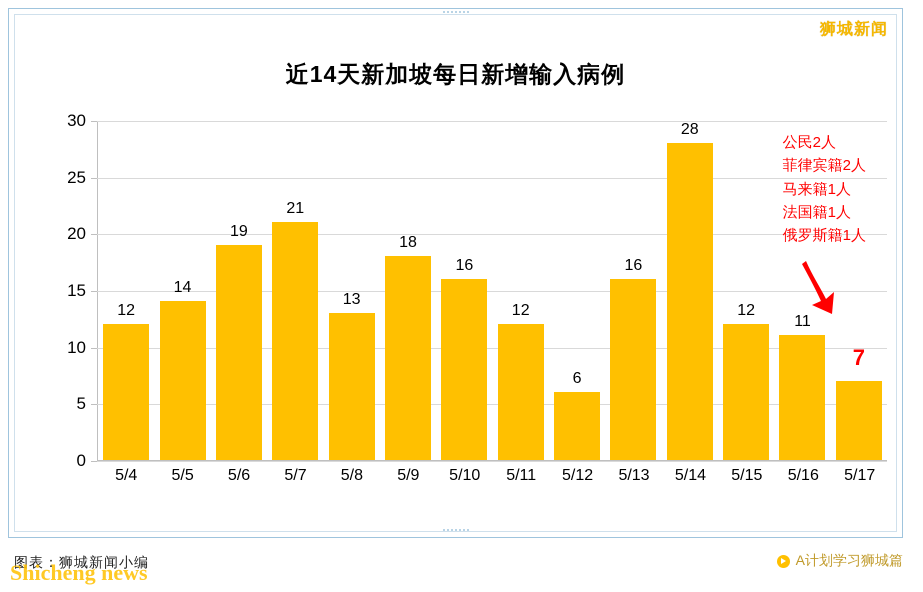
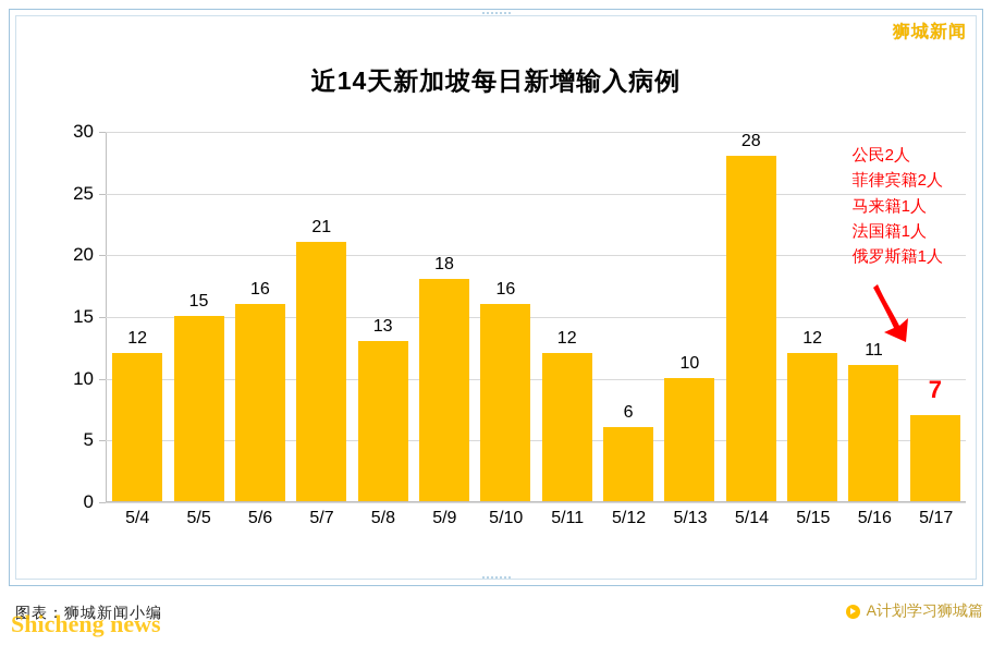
5/5: 14 -> 15
5/6: 19 -> 16
5/13: 16 -> 10
